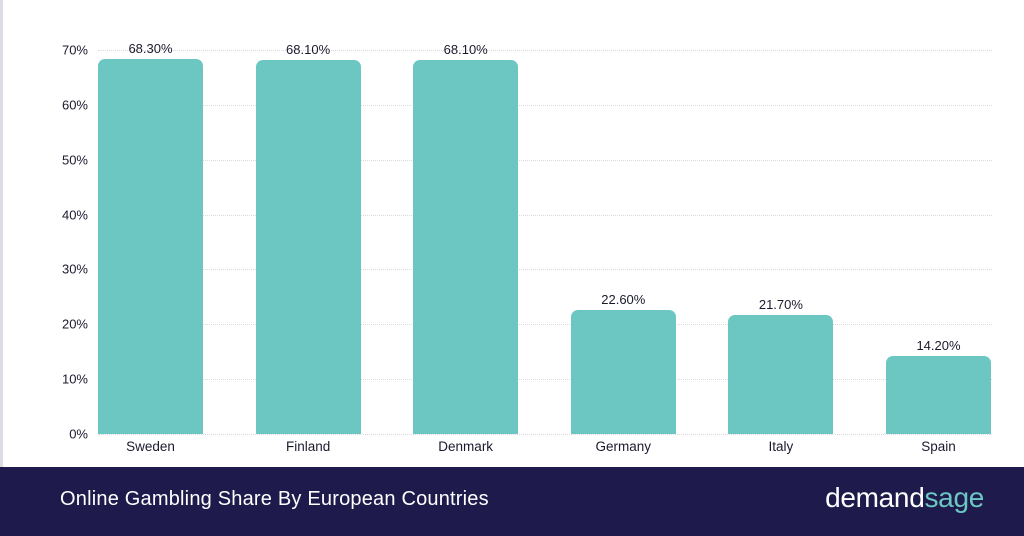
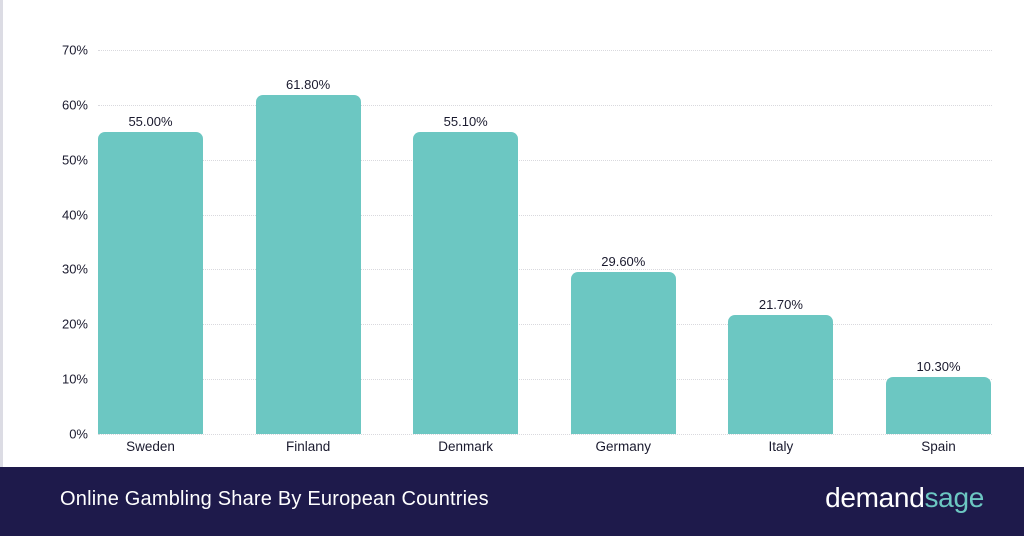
Sweden: 68.30% -> 55.00%
Finland: 68.10% -> 61.80%
Denmark: 68.10% -> 55.10%
Germany: 22.60% -> 29.60%
Spain: 14.20% -> 10.30%
